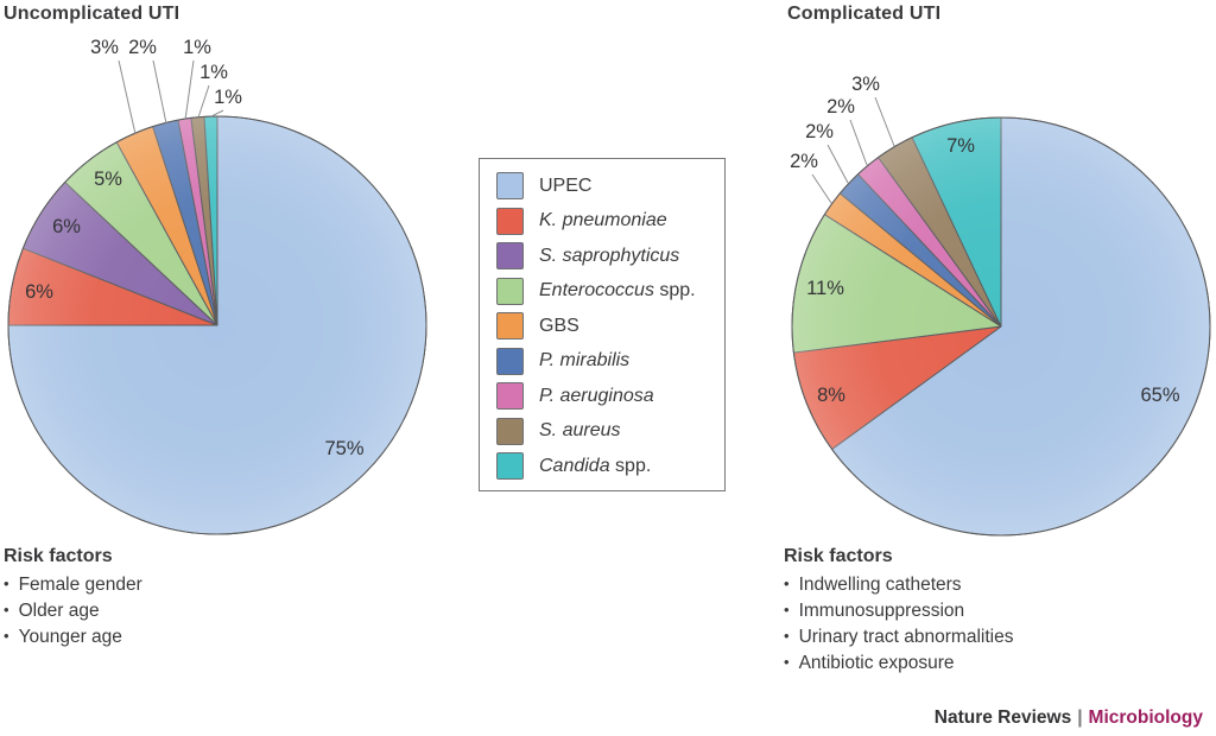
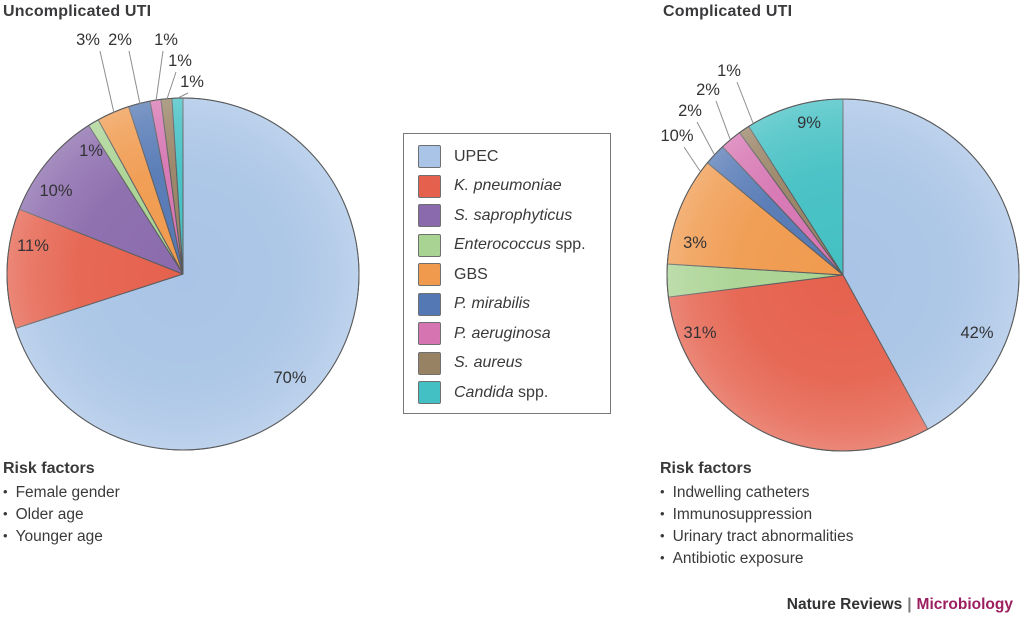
Uncomplicated UTI/UPEC: 75% -> 70%
Uncomplicated UTI/K. pneumoniae: 6% -> 11%
Uncomplicated UTI/S. saprophyticus: 6% -> 10%
Uncomplicated UTI/Enterococcus spp.: 5% -> 1%
Complicated UTI/UPEC: 65% -> 42%
Complicated UTI/K. pneumoniae: 8% -> 31%
Complicated UTI/Enterococcus spp.: 11% -> 3%
Complicated UTI/GBS: 2% -> 10%
Complicated UTI/S. aureus: 3% -> 1%
Complicated UTI/Candida spp.: 7% -> 9%
